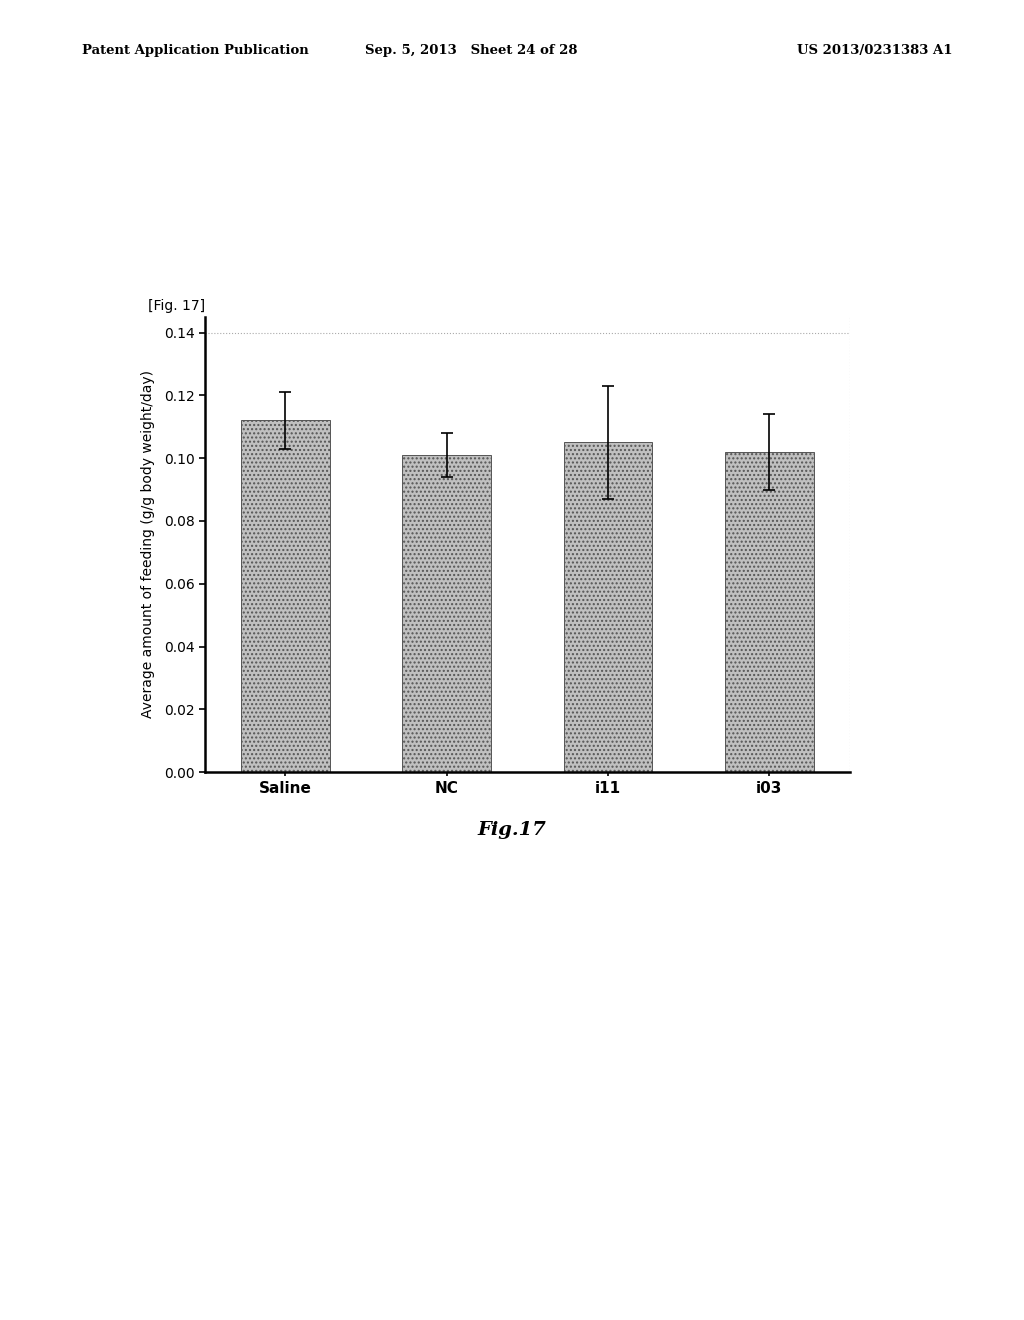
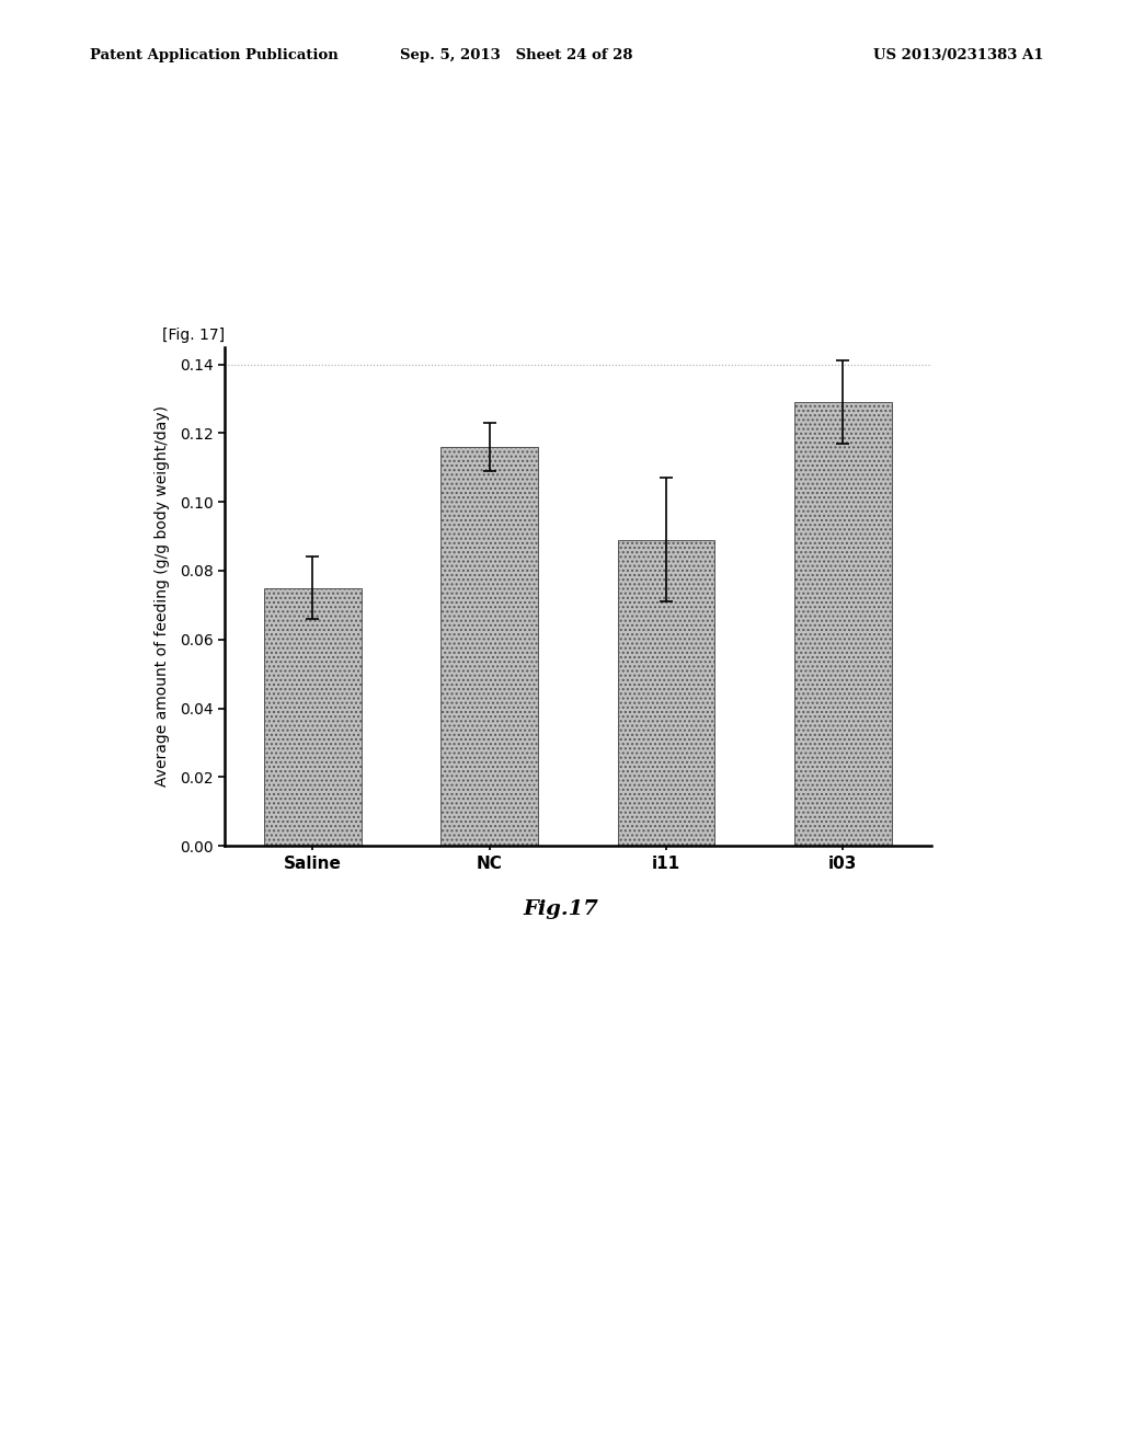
Saline: 0.112 -> 0.075
NC: 0.101 -> 0.116
i11: 0.105 -> 0.089
i03: 0.102 -> 0.129
